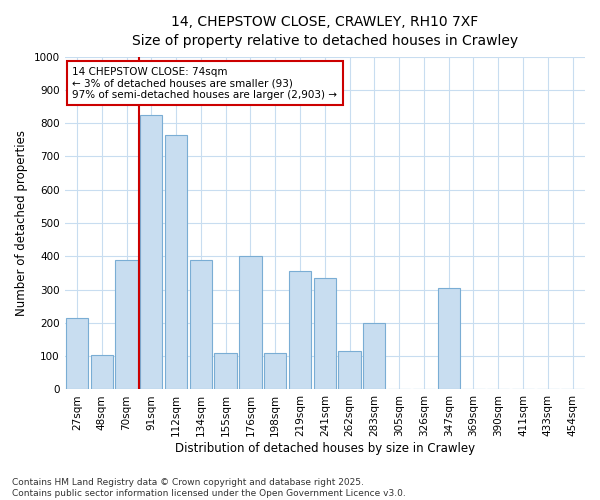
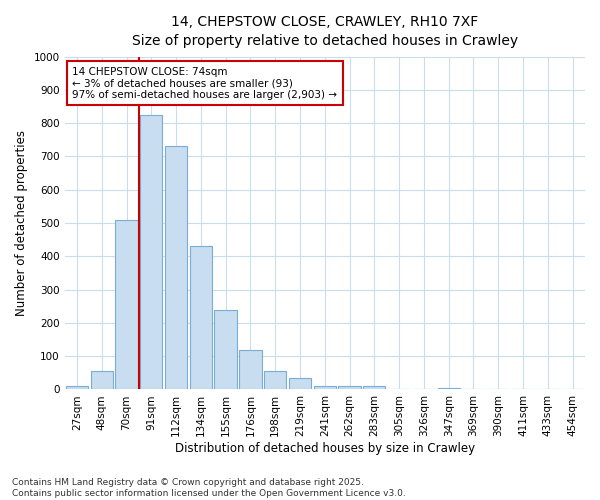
27sqm: 215 -> 10
48sqm: 105 -> 55
70sqm: 390 -> 510
112sqm: 765 -> 730
134sqm: 390 -> 430
155sqm: 110 -> 240
176sqm: 400 -> 120
198sqm: 110 -> 55
219sqm: 355 -> 35
241sqm: 335 -> 10
262sqm: 115 -> 10
283sqm: 200 -> 10
347sqm: 305 -> 5
